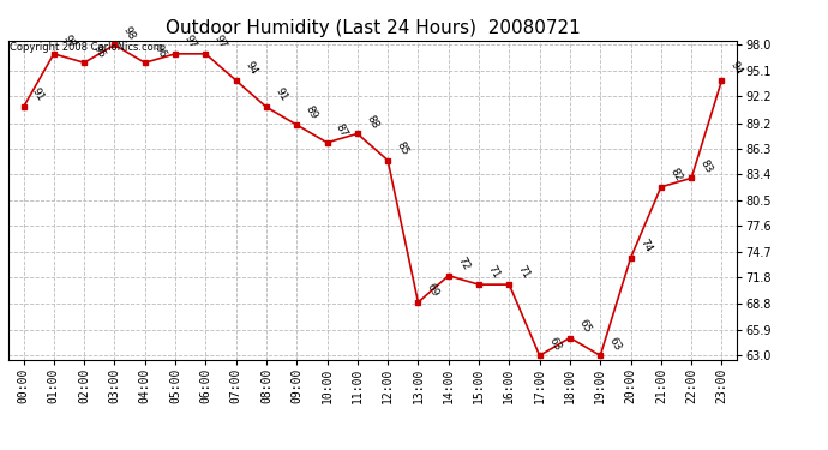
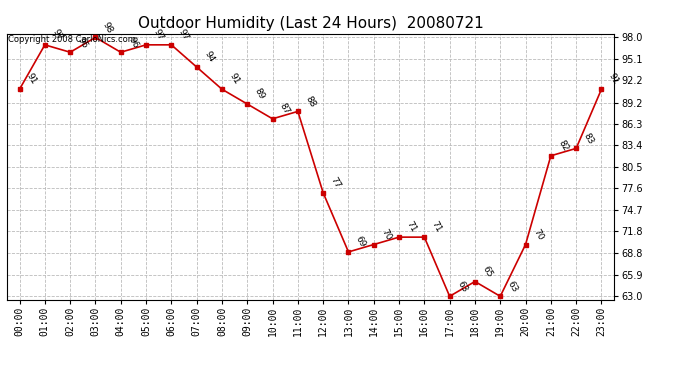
12:00: 85 -> 77
14:00: 72 -> 70
20:00: 74 -> 70
23:00: 94 -> 91
